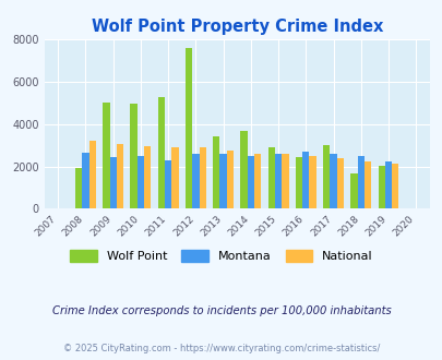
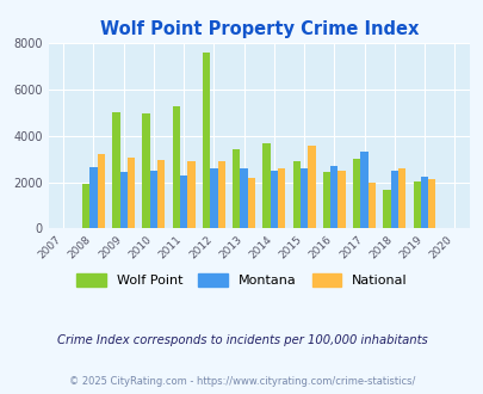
National/2013: 2700 -> 2200
National/2015: 2600 -> 3600
Montana/2017: 2600 -> 3300
National/2017: 2400 -> 2000
National/2018: 2200 -> 2600
